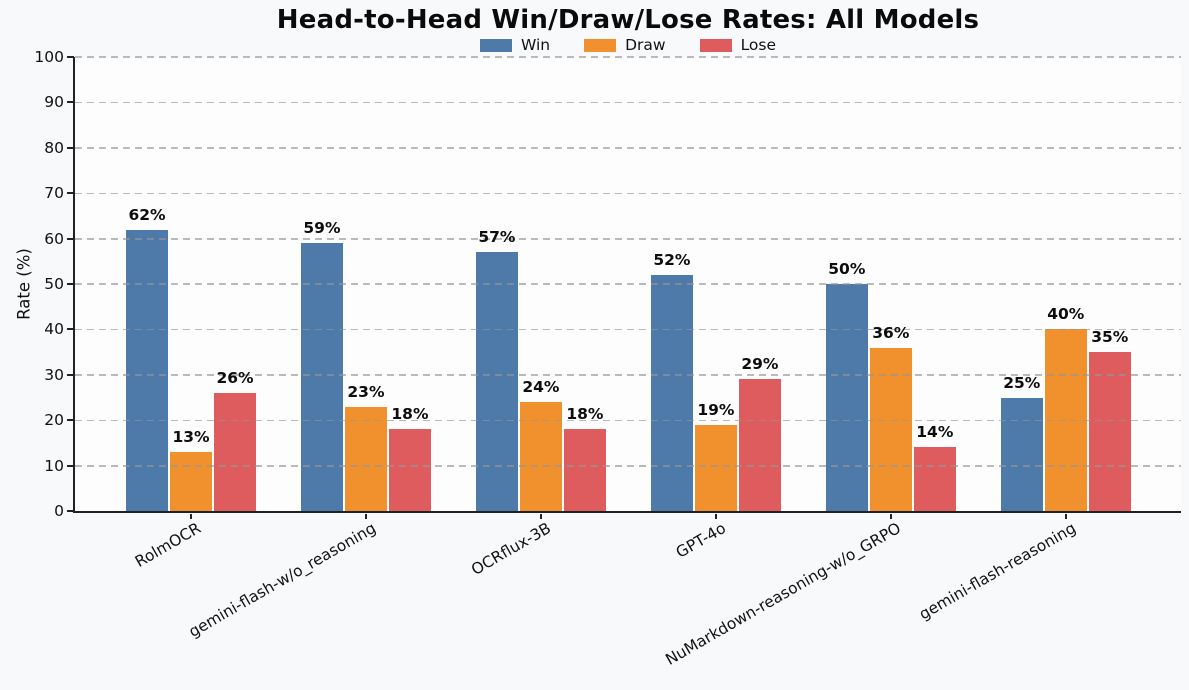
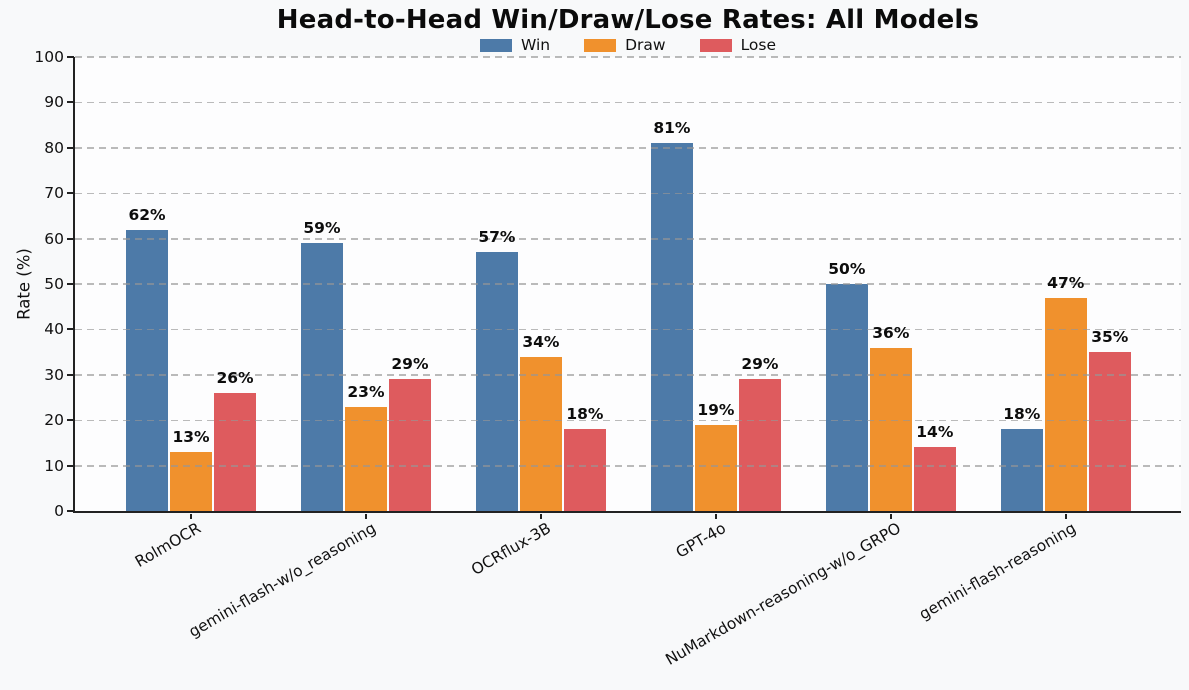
Lose/gemini-flash-w/o_reasoning: 18% -> 29%
Draw/OCRflux-3B: 24% -> 34%
Win/GPT-4o: 52% -> 81%
Win/gemini-flash-reasoning: 25% -> 18%
Draw/gemini-flash-reasoning: 40% -> 47%
